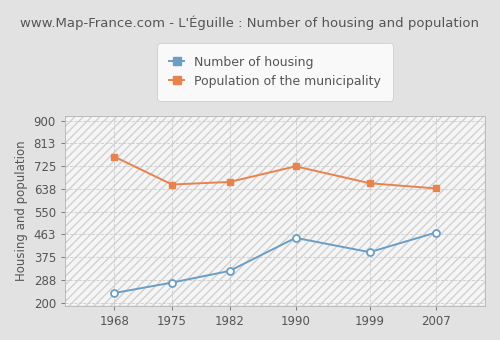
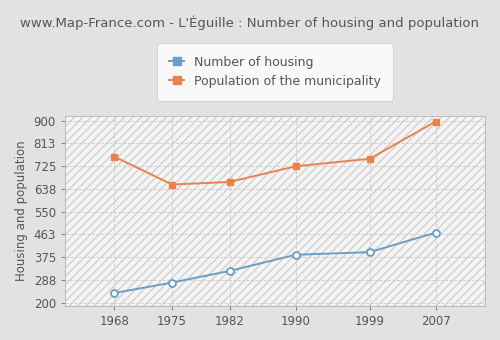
Number of housing/1990: 450 -> 385
Population of the municipality/1999: 660 -> 754
Population of the municipality/2007: 640 -> 897
